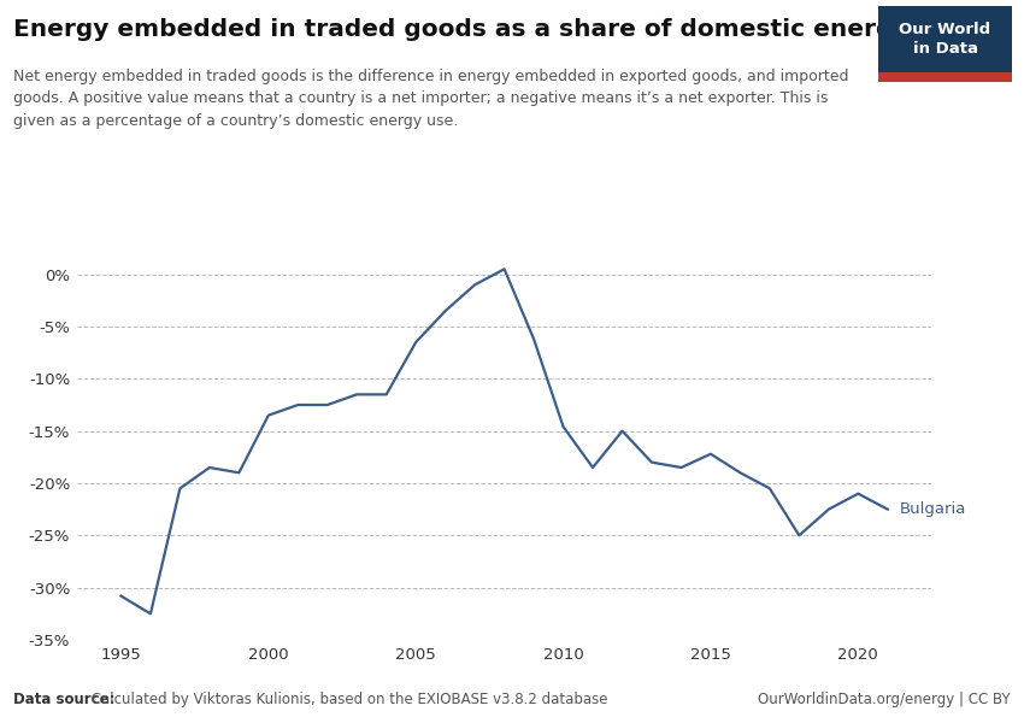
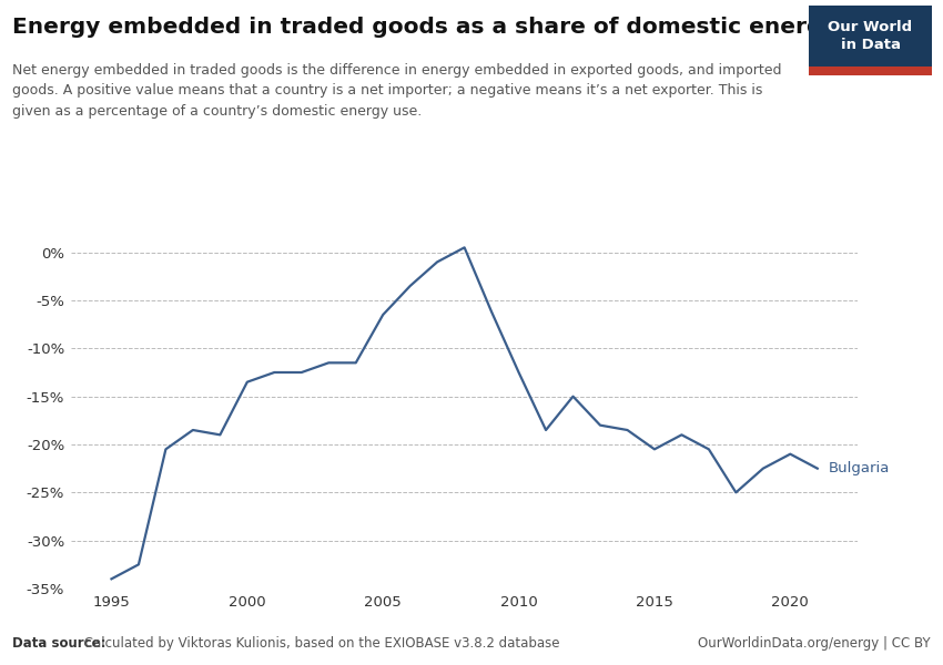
1995: -30.8% -> -34.0%
2010: -14.6% -> -12.5%
2015: -17.2% -> -20.5%
